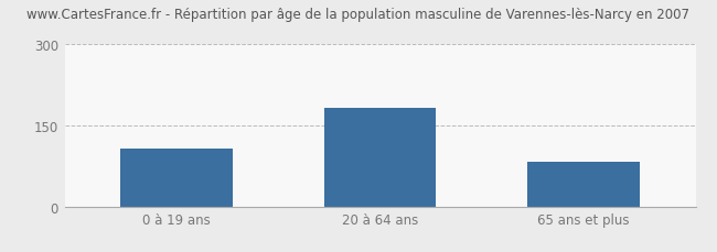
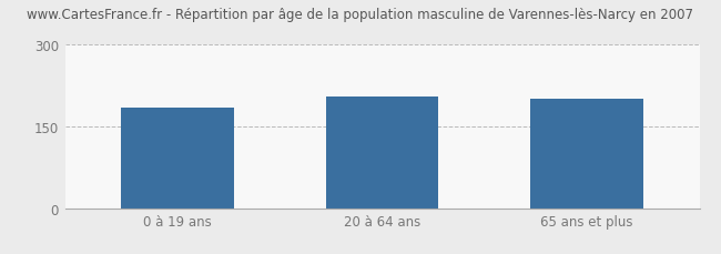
0 à 19 ans: 107 -> 185
20 à 64 ans: 182 -> 205
65 ans et plus: 82 -> 200
